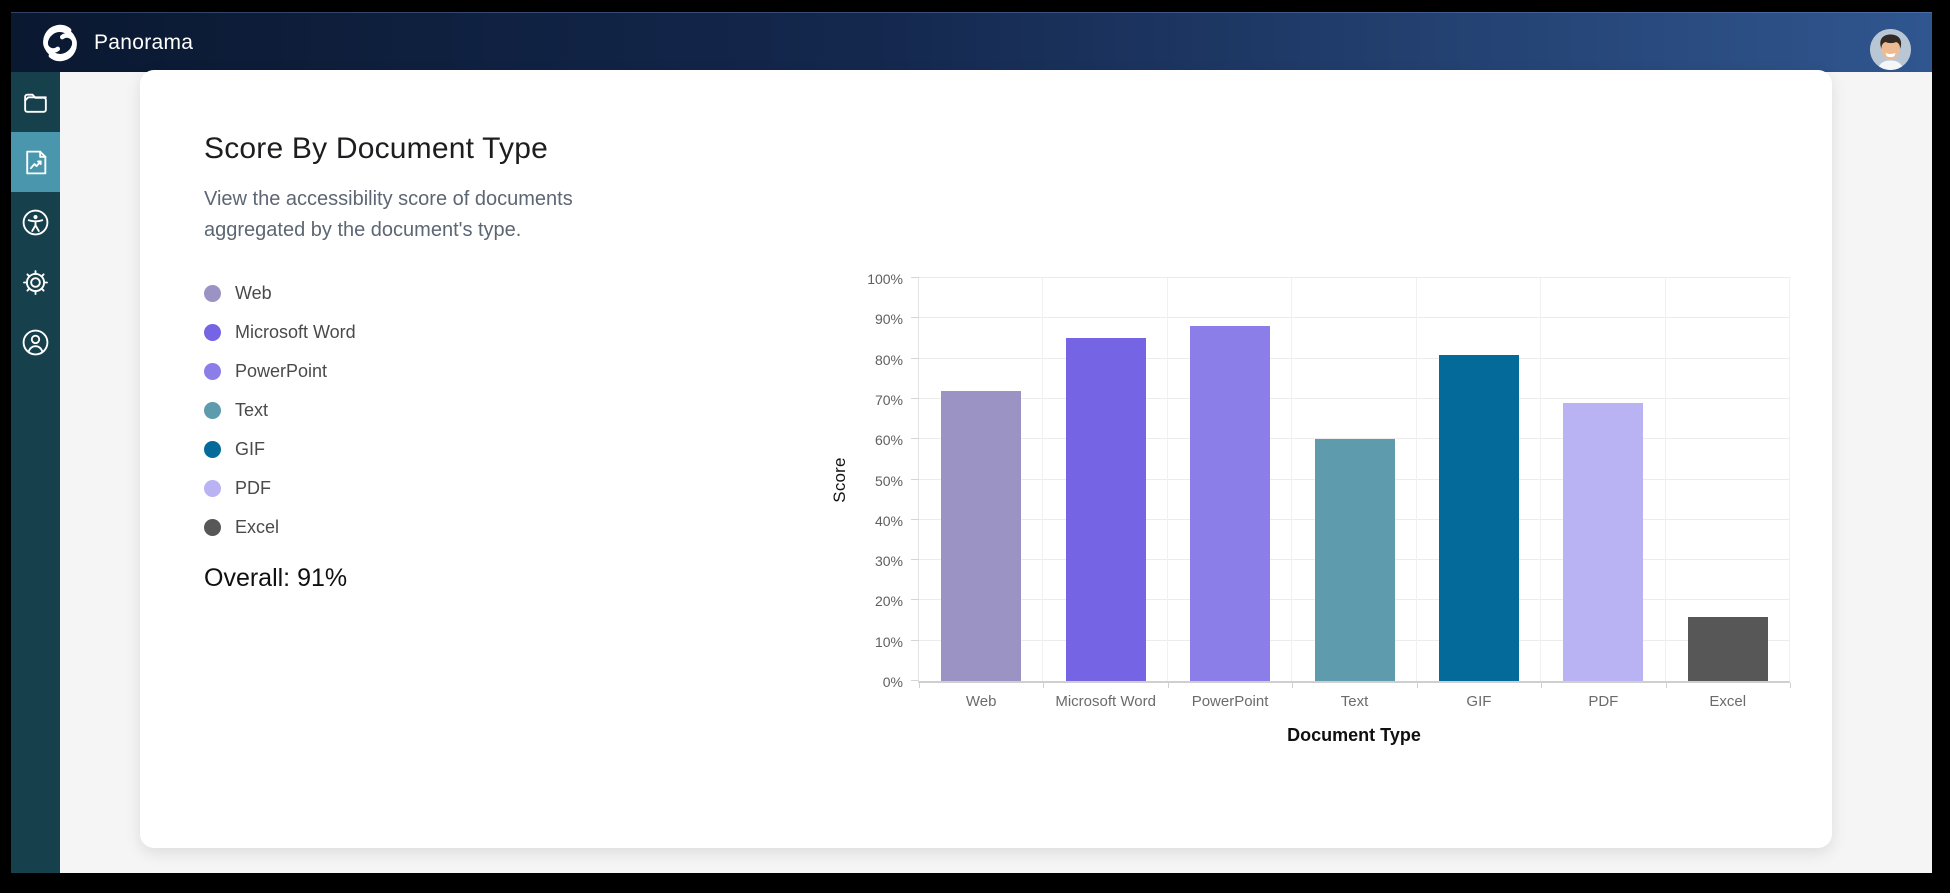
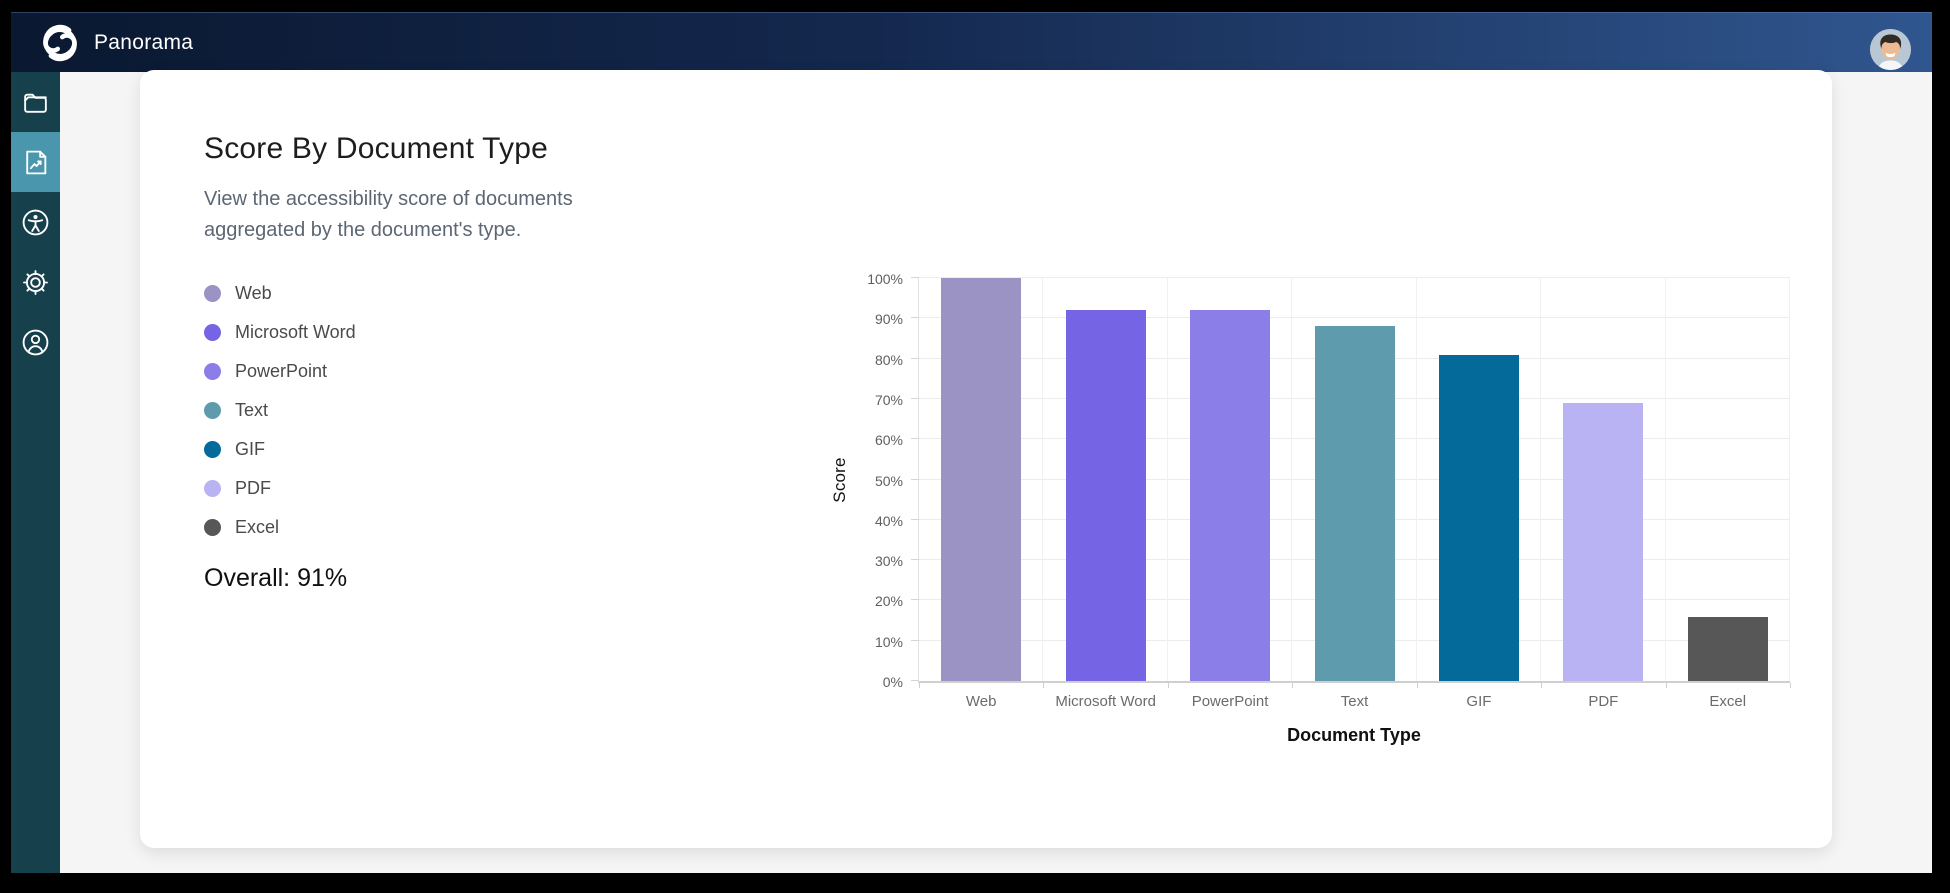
Web: 72% -> 100%
Microsoft Word: 85% -> 92%
PowerPoint: 88% -> 92%
Text: 60% -> 88%
